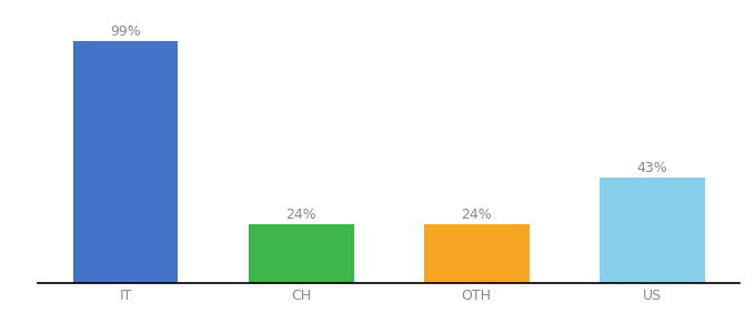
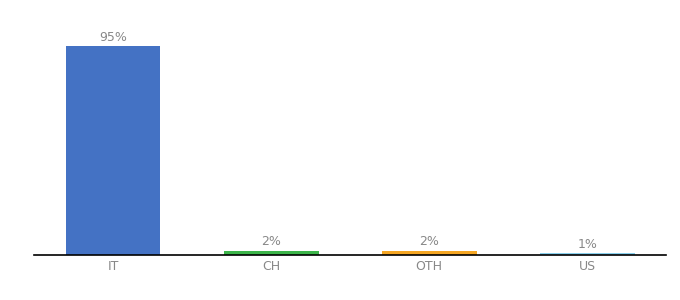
IT: 99% -> 95%
CH: 24% -> 2%
OTH: 24% -> 2%
US: 43% -> 1%
